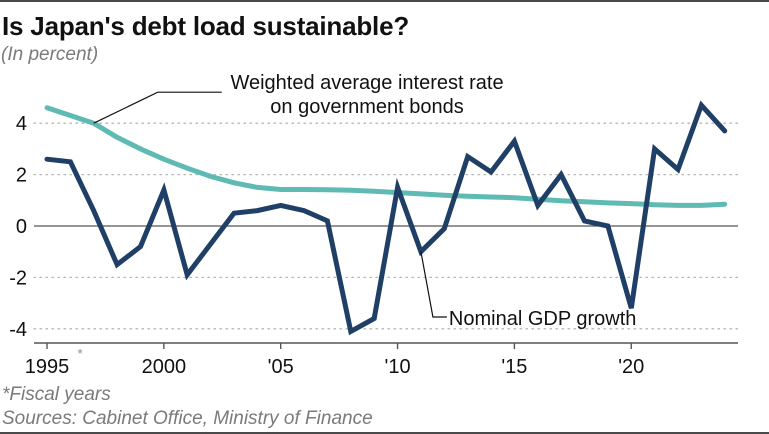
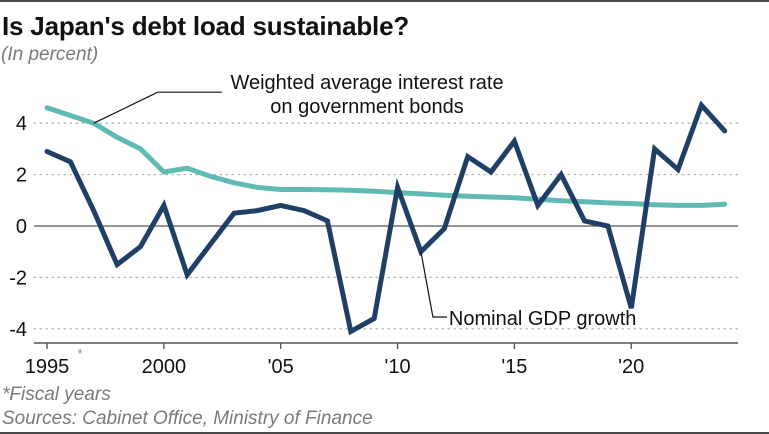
Nominal GDP growth/1995: 2.6 -> 2.9
Weighted average interest rate on government bonds/2000: 2.6 -> 2.1
Nominal GDP growth/2000: 1.4 -> 0.8
